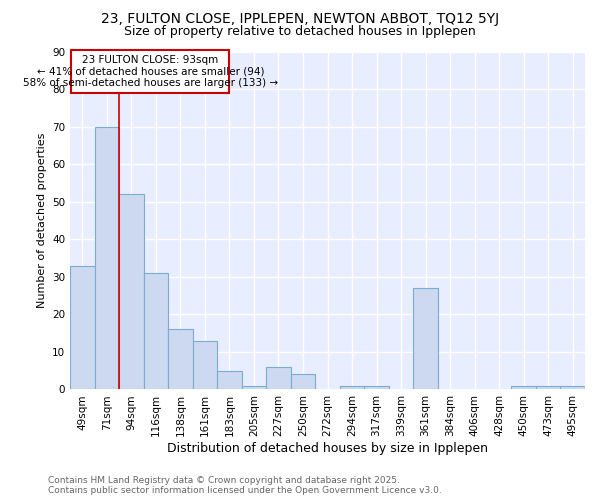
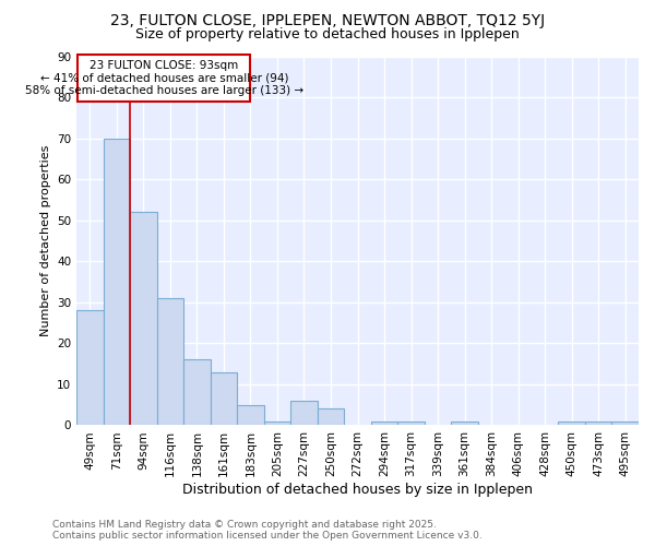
49sqm: 33 -> 28
361sqm: 27 -> 1
